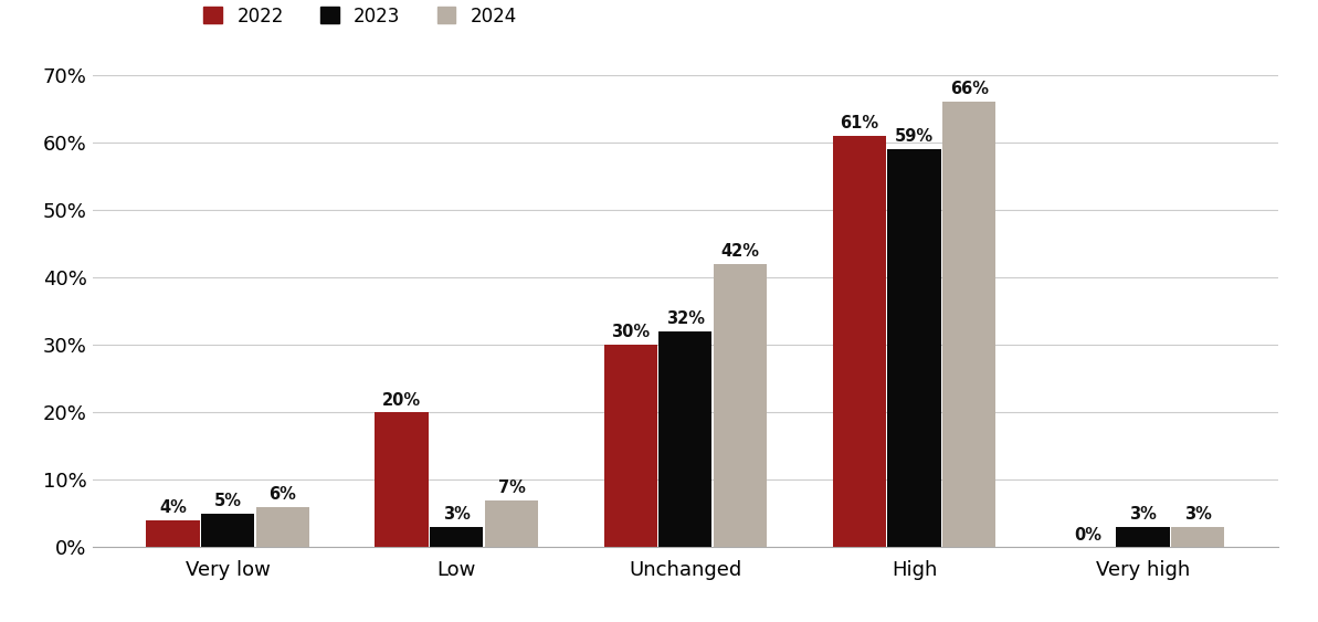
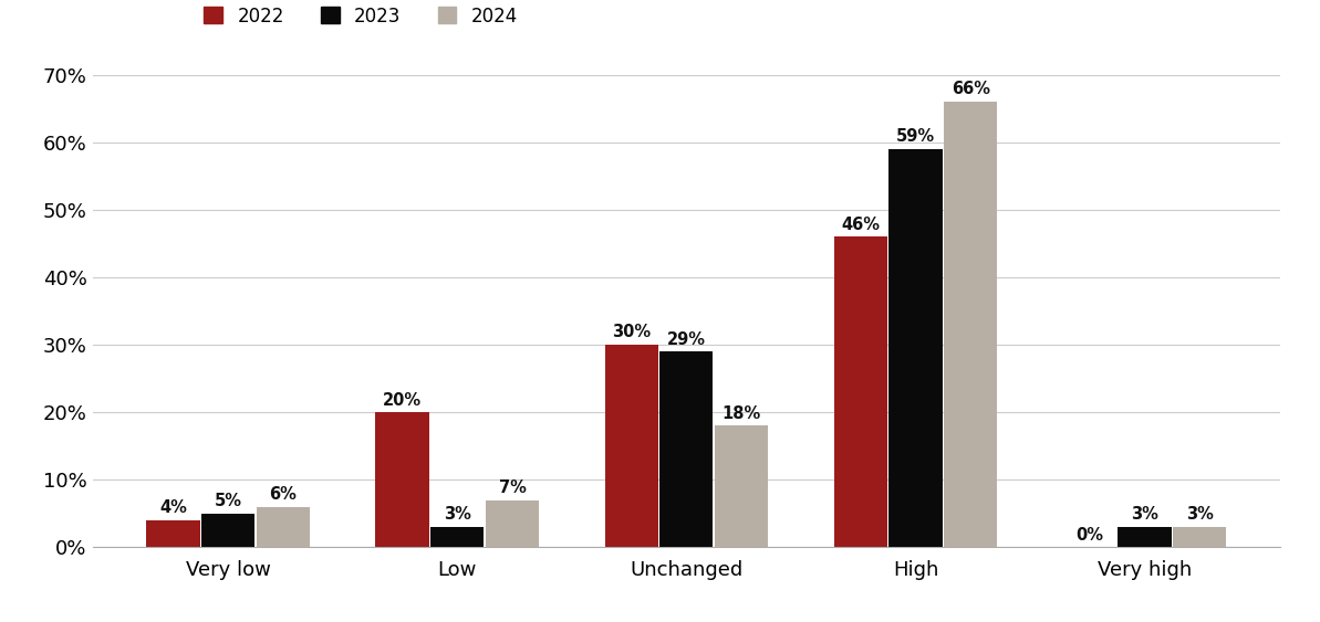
2023/Unchanged: 32% -> 29%
2024/Unchanged: 42% -> 18%
2022/High: 61% -> 46%
